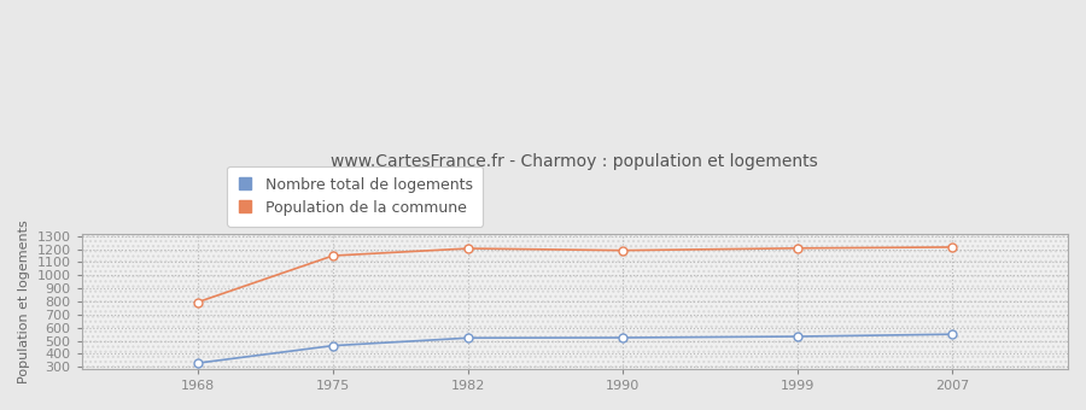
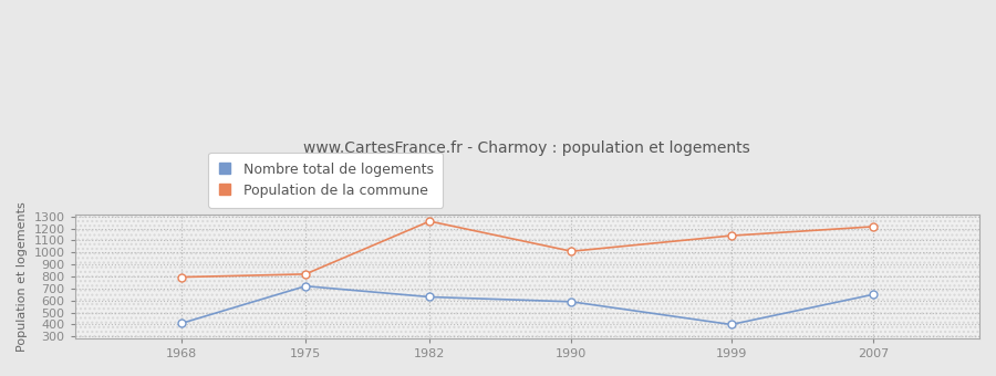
Nombre total de logements/1968: 330 -> 410
Nombre total de logements/1975: 460 -> 720
Population de la commune/1975: 1150 -> 820
Nombre total de logements/1982: 520 -> 630
Population de la commune/1982: 1200 -> 1260
Nombre total de logements/1990: 520 -> 590
Population de la commune/1990: 1190 -> 1010
Nombre total de logements/1999: 530 -> 400
Population de la commune/1999: 1210 -> 1140
Nombre total de logements/2007: 550 -> 650
